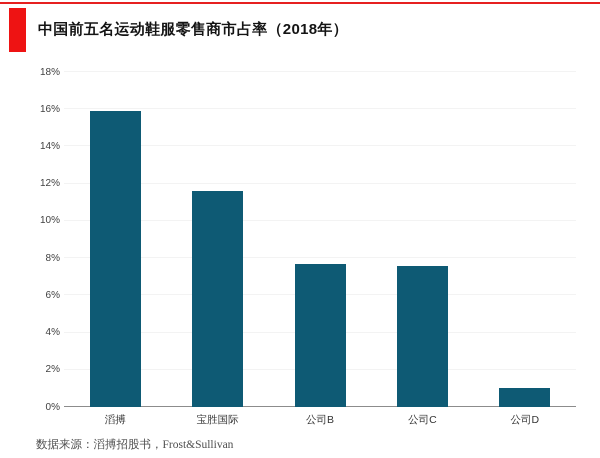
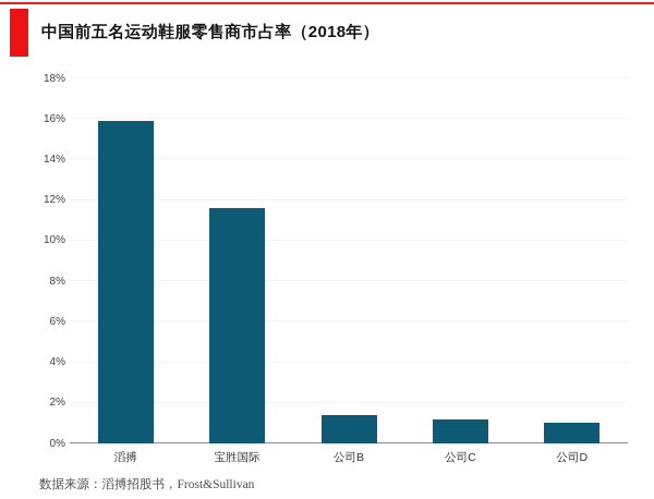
公司B: 7.7% -> 1.4%
公司C: 7.6% -> 1.2%
